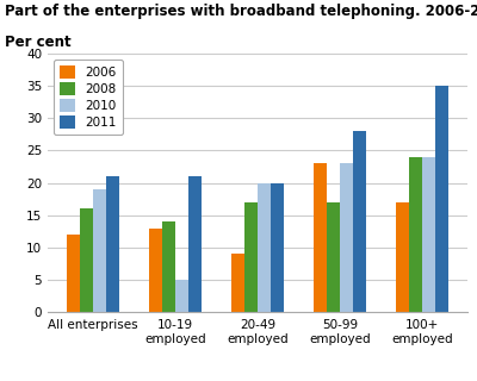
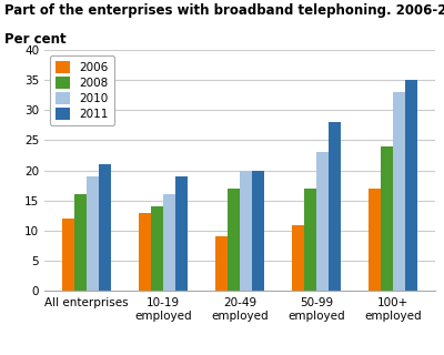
2010/10-19 employed: 5 -> 16
2011/10-19 employed: 21 -> 19
2006/50-99 employed: 23 -> 11
2010/100+ employed: 24 -> 33
